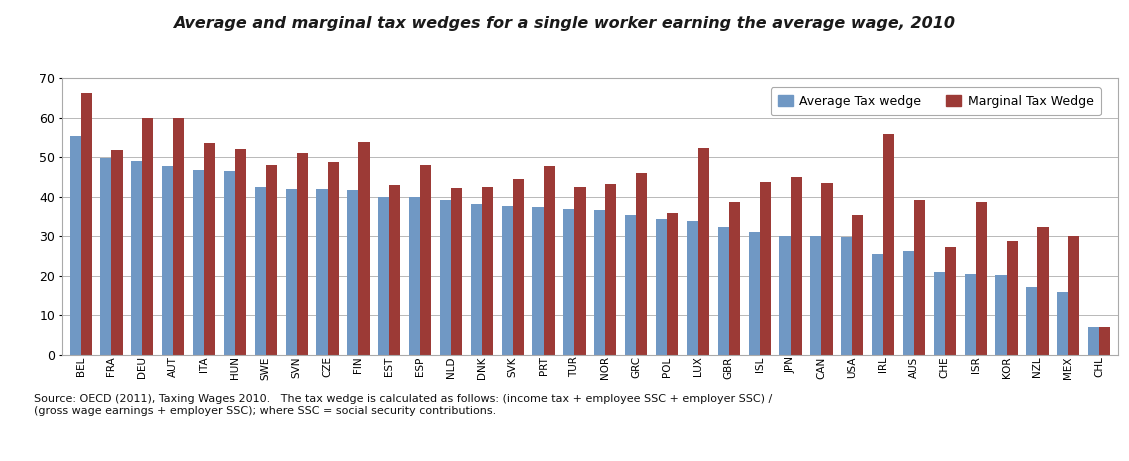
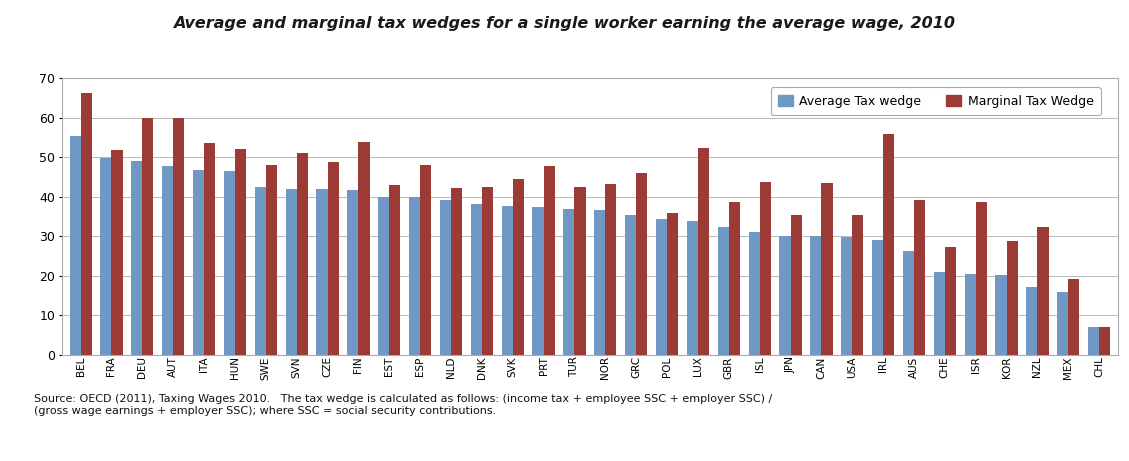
Marginal Tax Wedge/JPN: 45.0 -> 35.3
Average Tax wedge/IRL: 25.5 -> 29.2
Marginal Tax Wedge/MEX: 30.0 -> 19.1
